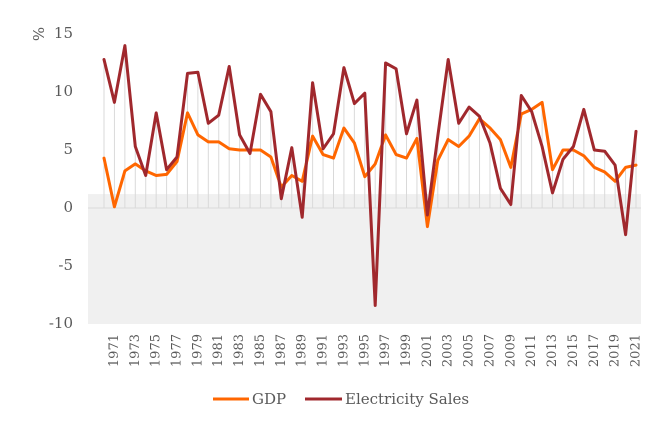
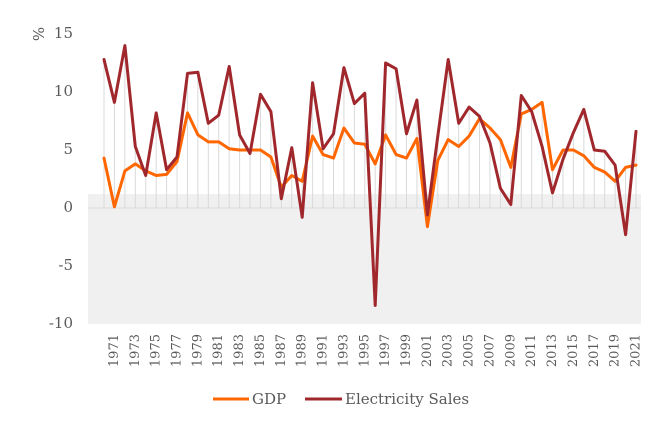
GDP/1995: 2.7 -> 5.5
Electricity Sales/2015: 5.3 -> 6.5
